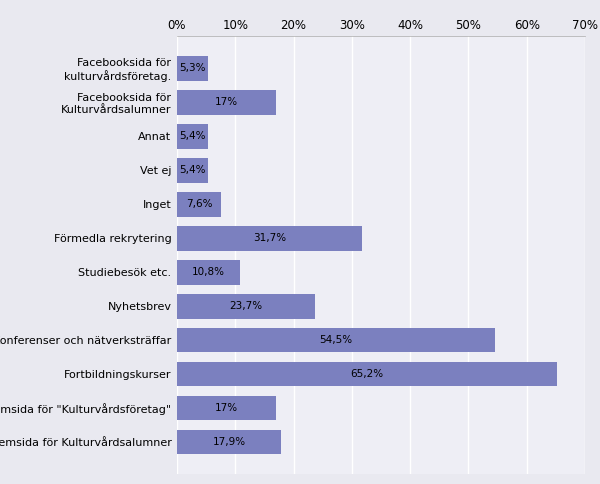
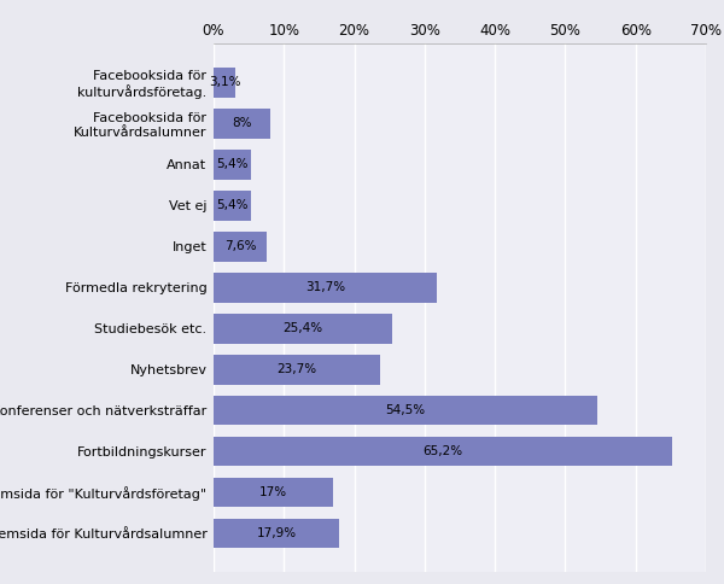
Facebooksida för kulturvårdsföretag.: 5,3% -> 3,1%
Facebooksida för Kulturvårdsalumner: 17% -> 8%
Studiebesök etc.: 10,8% -> 25,4%
